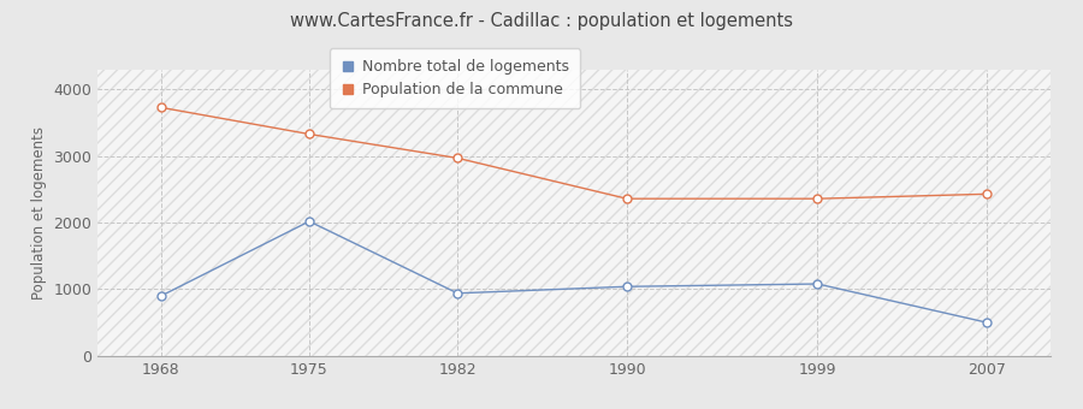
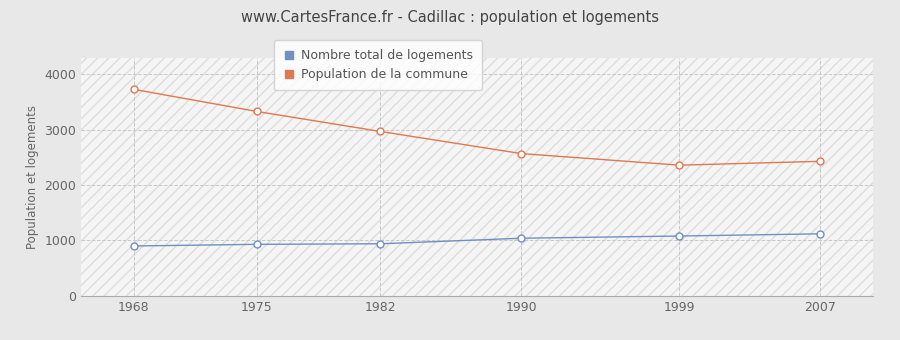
Nombre total de logements/1975: 2020 -> 930
Population de la commune/1990: 2360 -> 2570
Nombre total de logements/2007: 500 -> 1120
